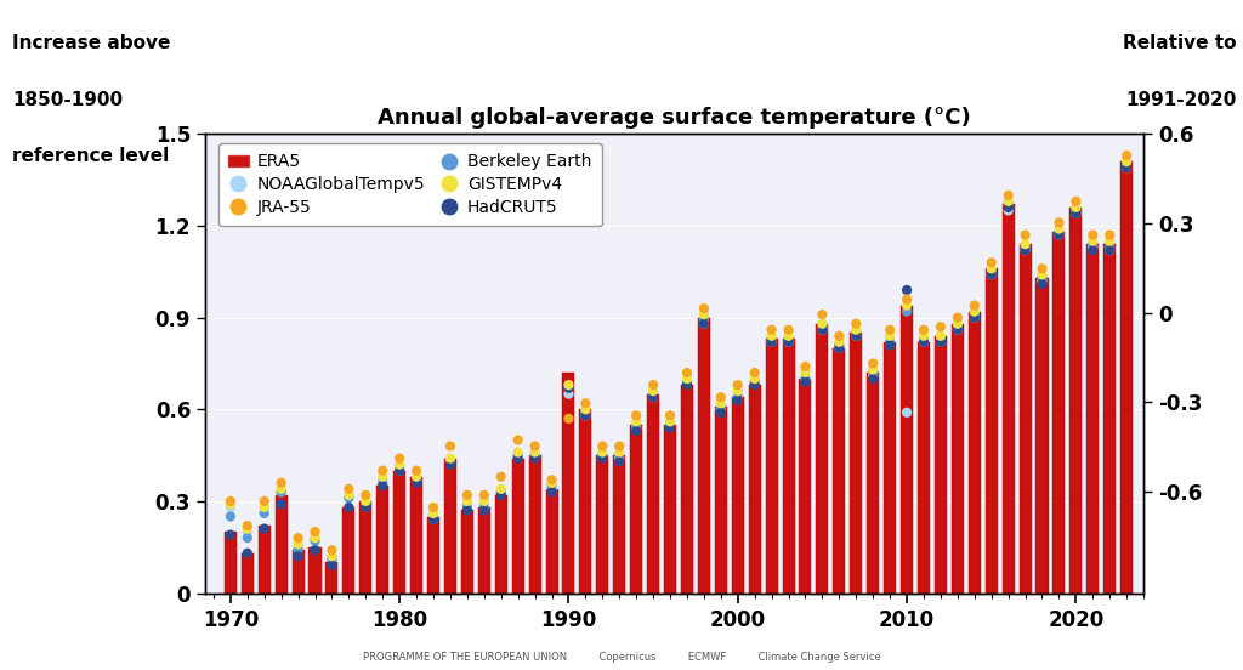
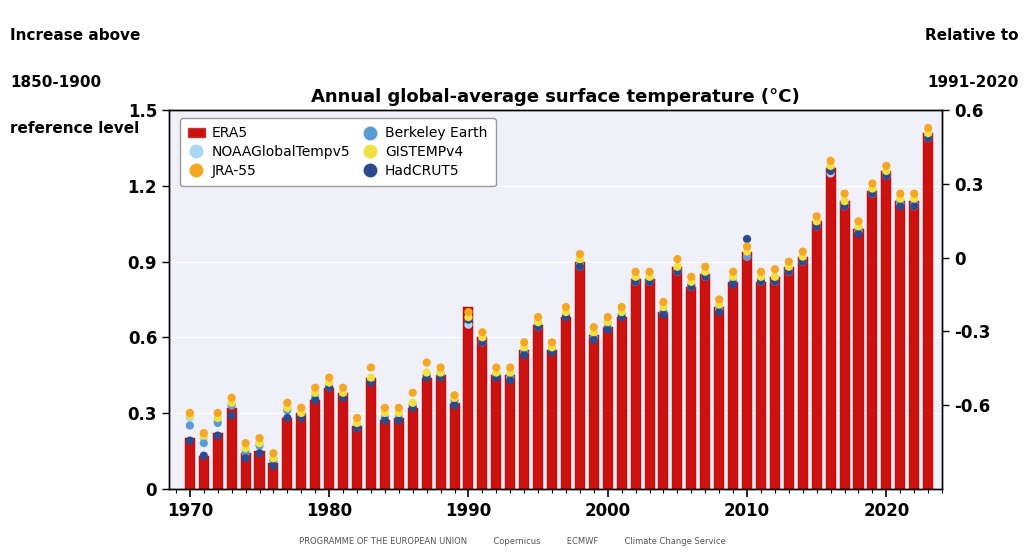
JRA-55/1990: 0.57 -> 0.70
NOAAGlobalTempv5/2010: 0.59 -> 0.92
